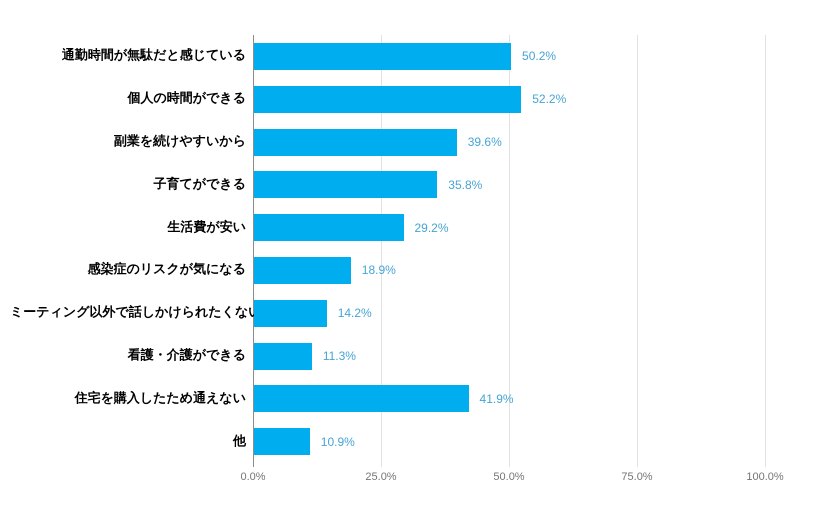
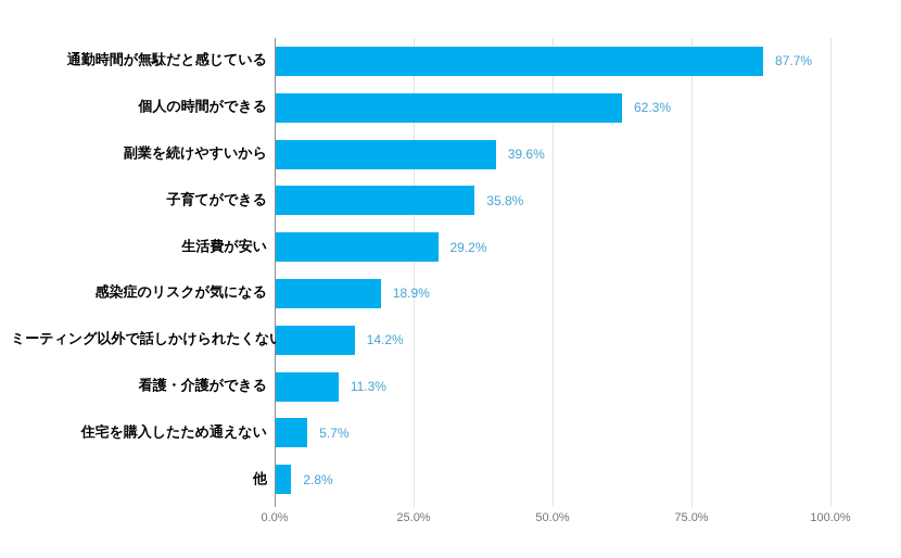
通勤時間が無駄だと感じている: 50.2% -> 87.7%
個人の時間ができる: 52.2% -> 62.3%
住宅を購入したため通えない: 41.9% -> 5.7%
他: 10.9% -> 2.8%
